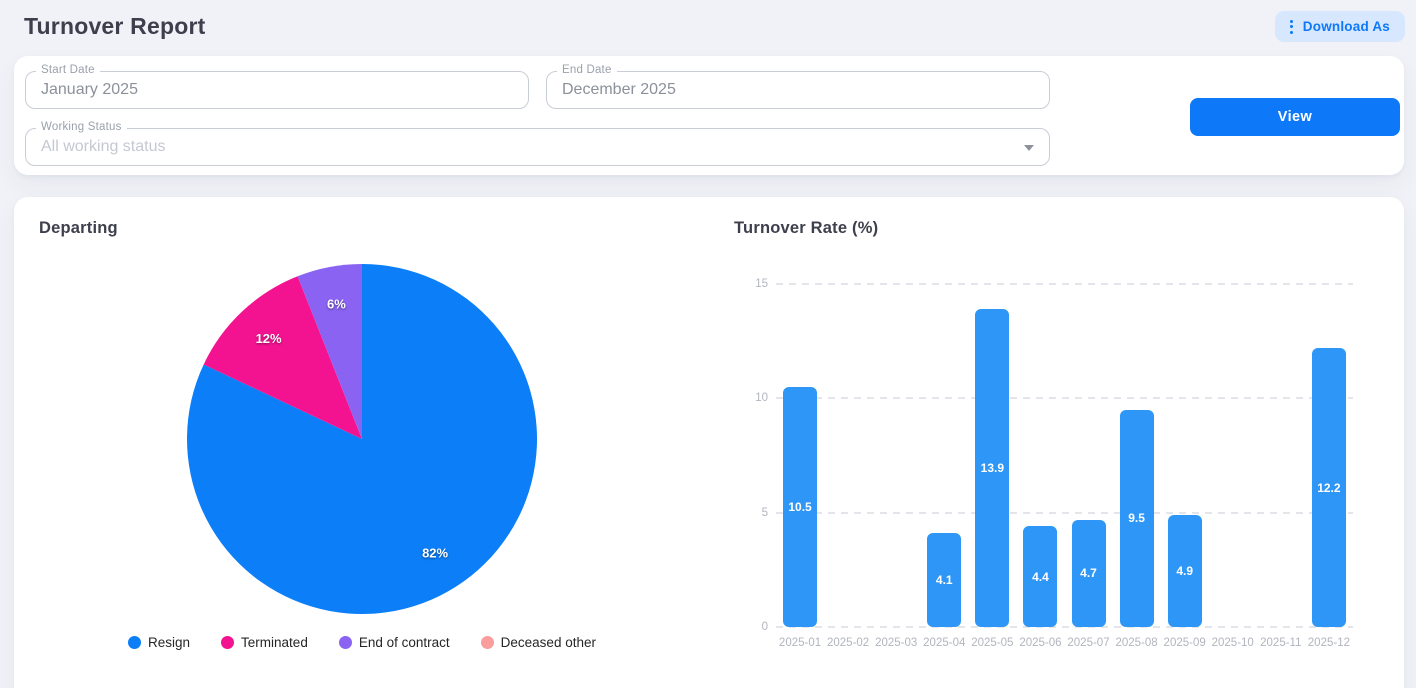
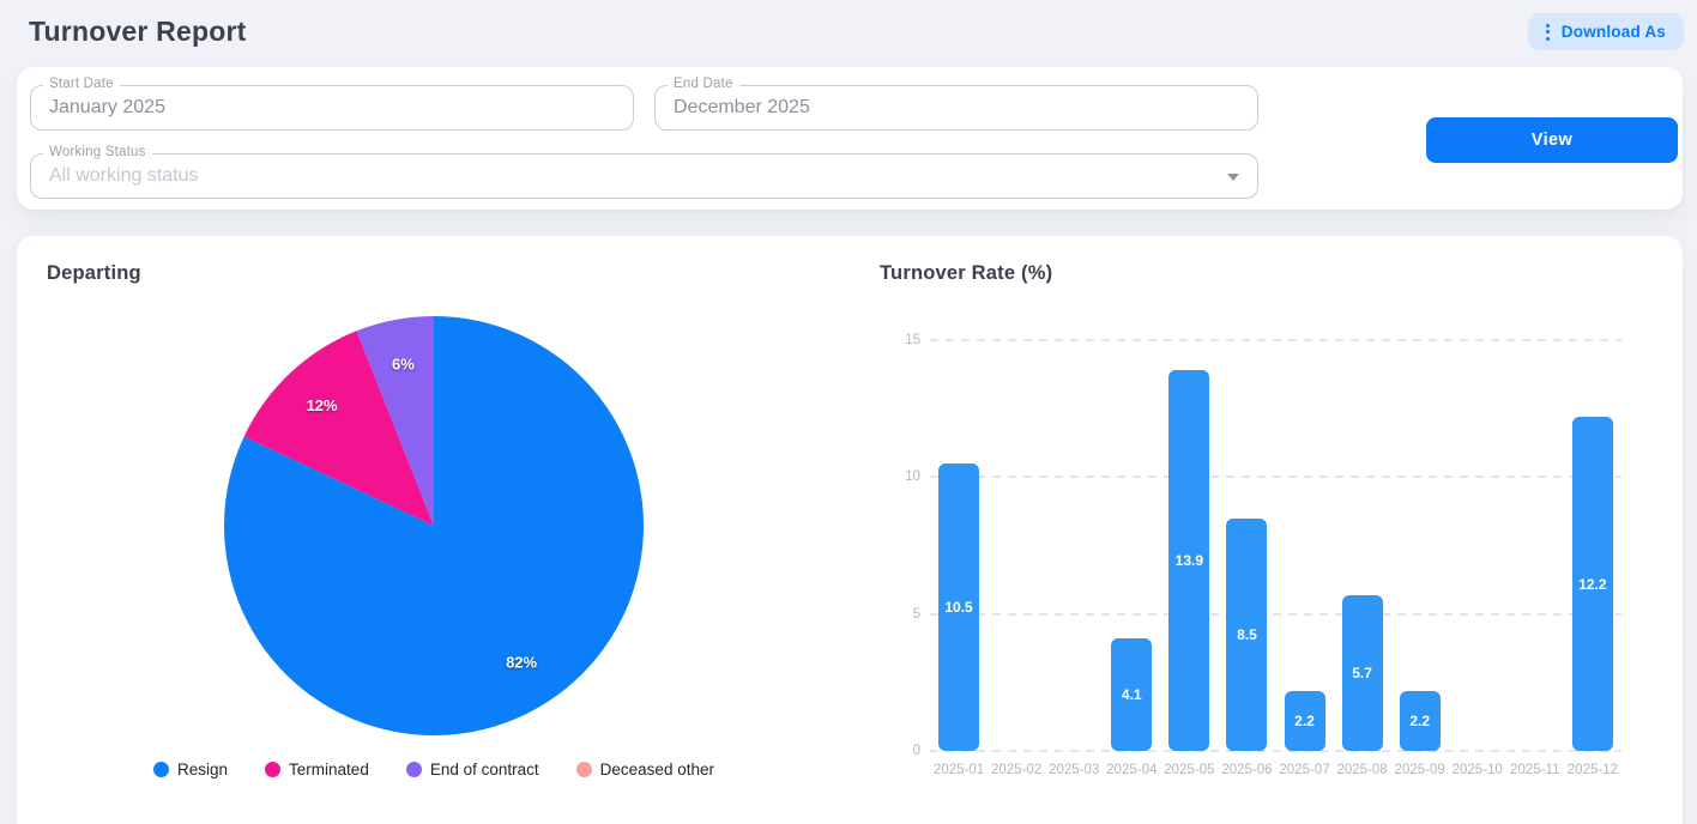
Turnover Rate (%)/2025-06: 4.4 -> 8.5
Turnover Rate (%)/2025-07: 4.7 -> 2.2
Turnover Rate (%)/2025-08: 9.5 -> 5.7
Turnover Rate (%)/2025-09: 4.9 -> 2.2
